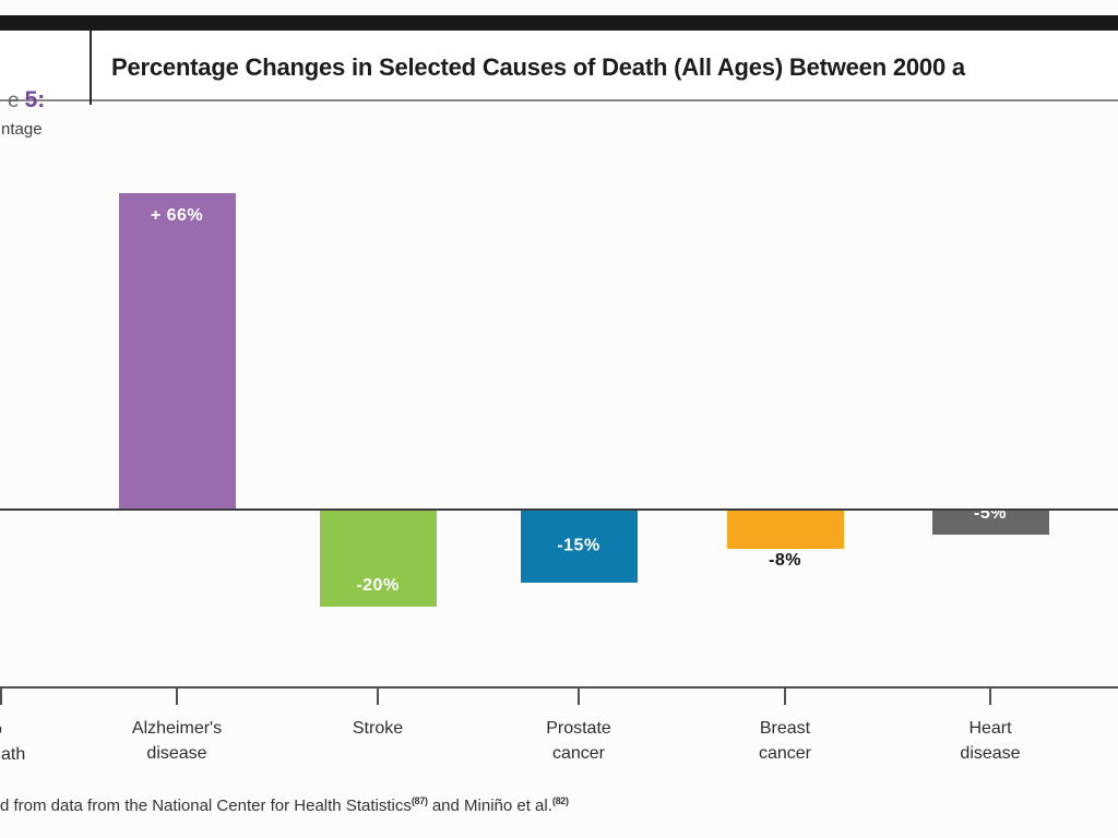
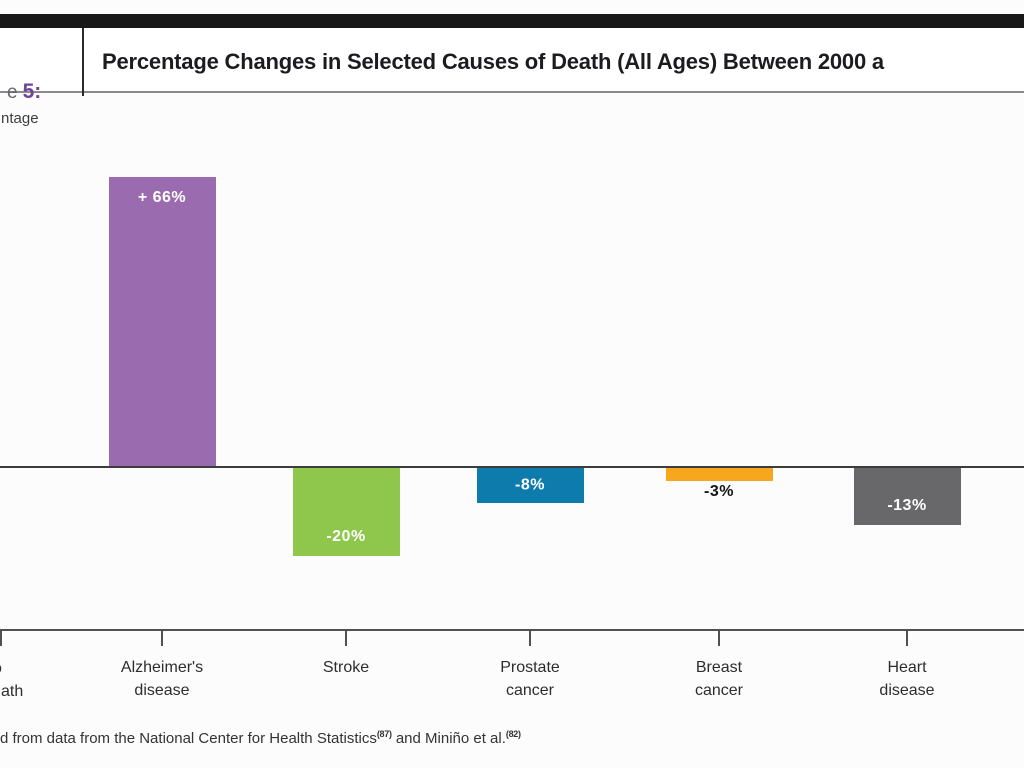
Prostate cancer: -15% -> -8%
Breast cancer: -8% -> -3%
Heart disease: -5% -> -13%
